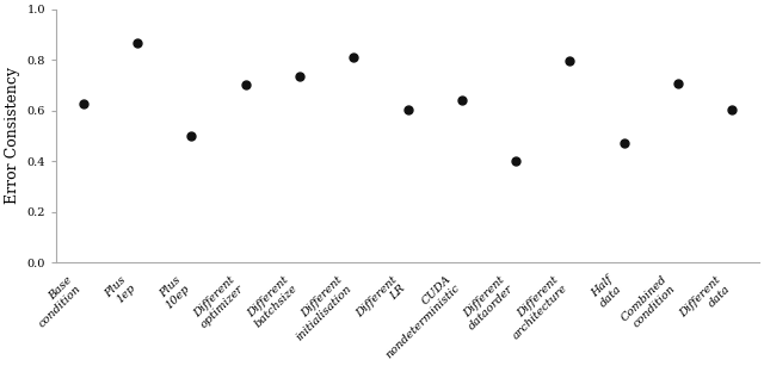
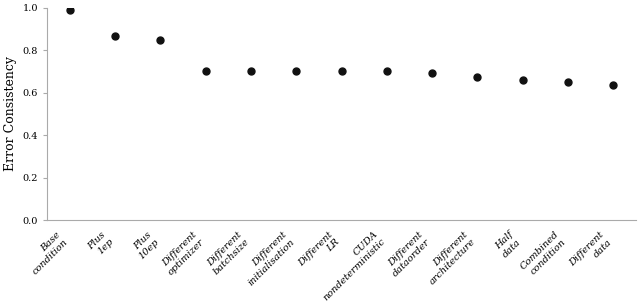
Base condition: 0.625 -> 0.990
Plus 10ep: 0.500 -> 0.848
Different batchsize: 0.735 -> 0.700
Different initialisation: 0.810 -> 0.700
Different LR: 0.605 -> 0.700
CUDA nondeterministic: 0.640 -> 0.700
Different dataorder: 0.400 -> 0.692
Different architecture: 0.795 -> 0.672
Half data: 0.470 -> 0.658
Combined condition: 0.705 -> 0.650
Different data: 0.605 -> 0.638
